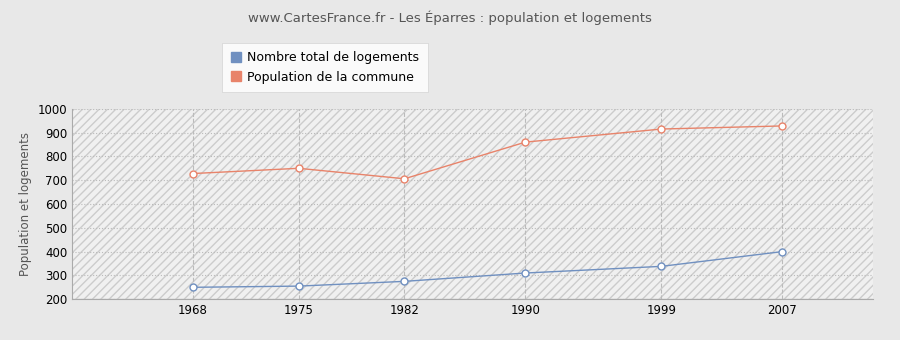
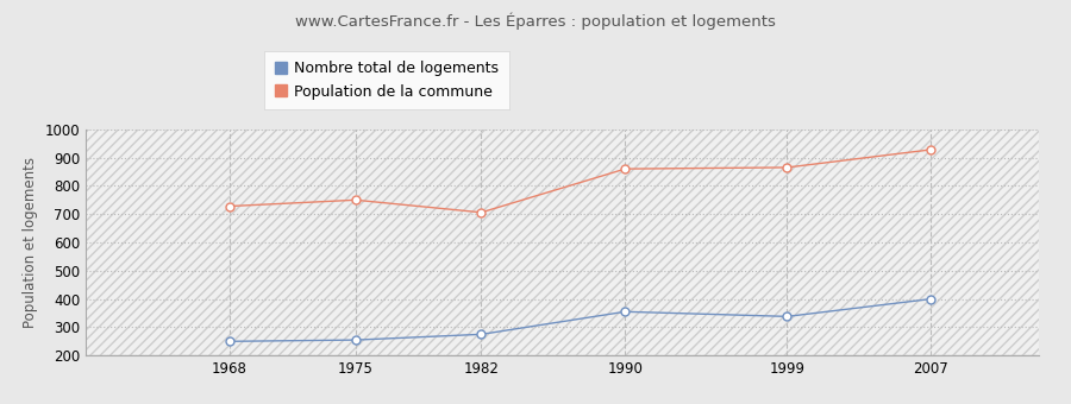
Nombre total de logements/1990: 310 -> 355
Population de la commune/1999: 915 -> 865
